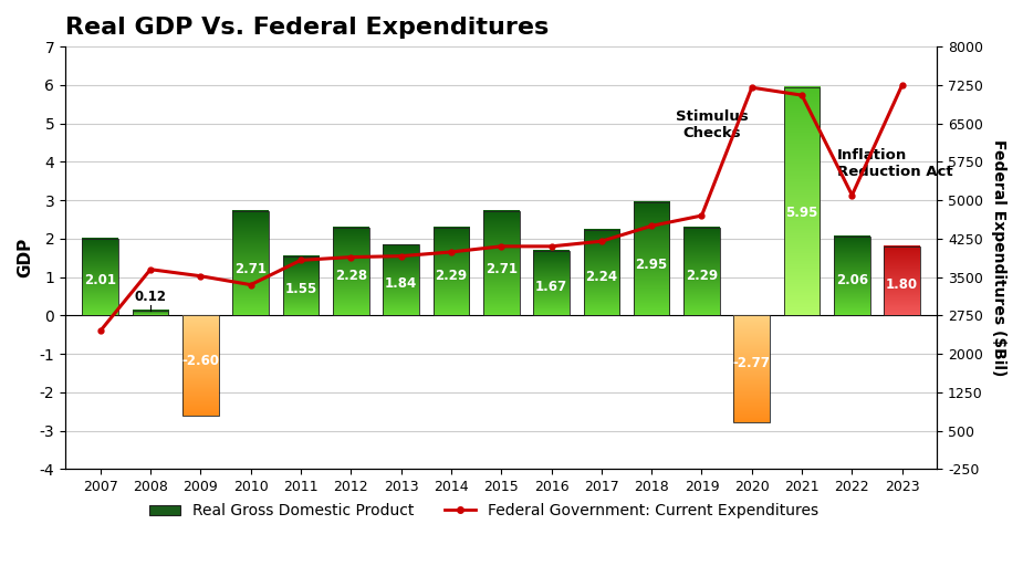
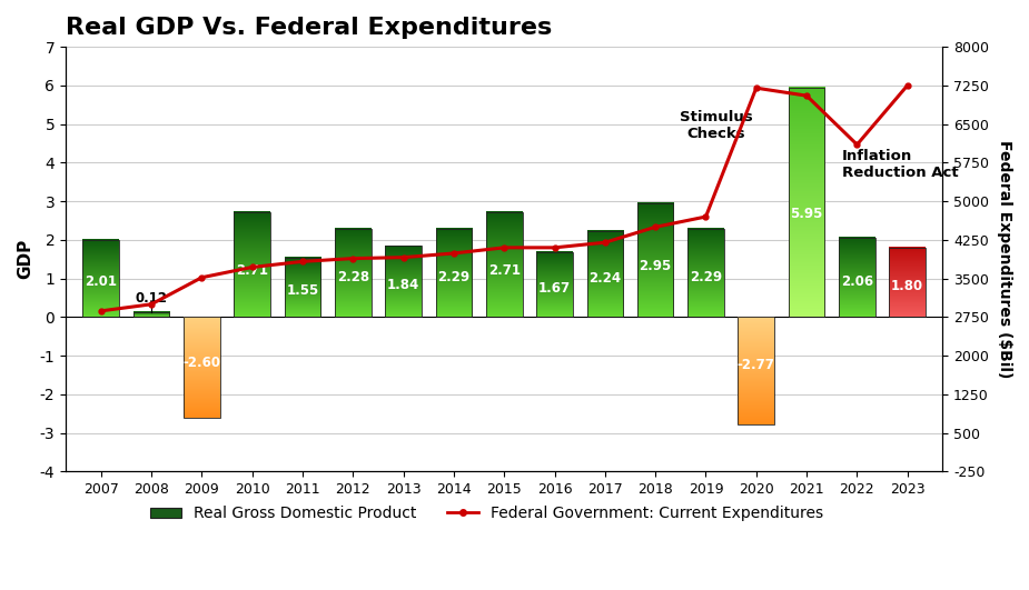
2007: 2450 -> 2870
2008: 3650 -> 3000
2010: 3350 -> 3720
2022: 5100 -> 6100
